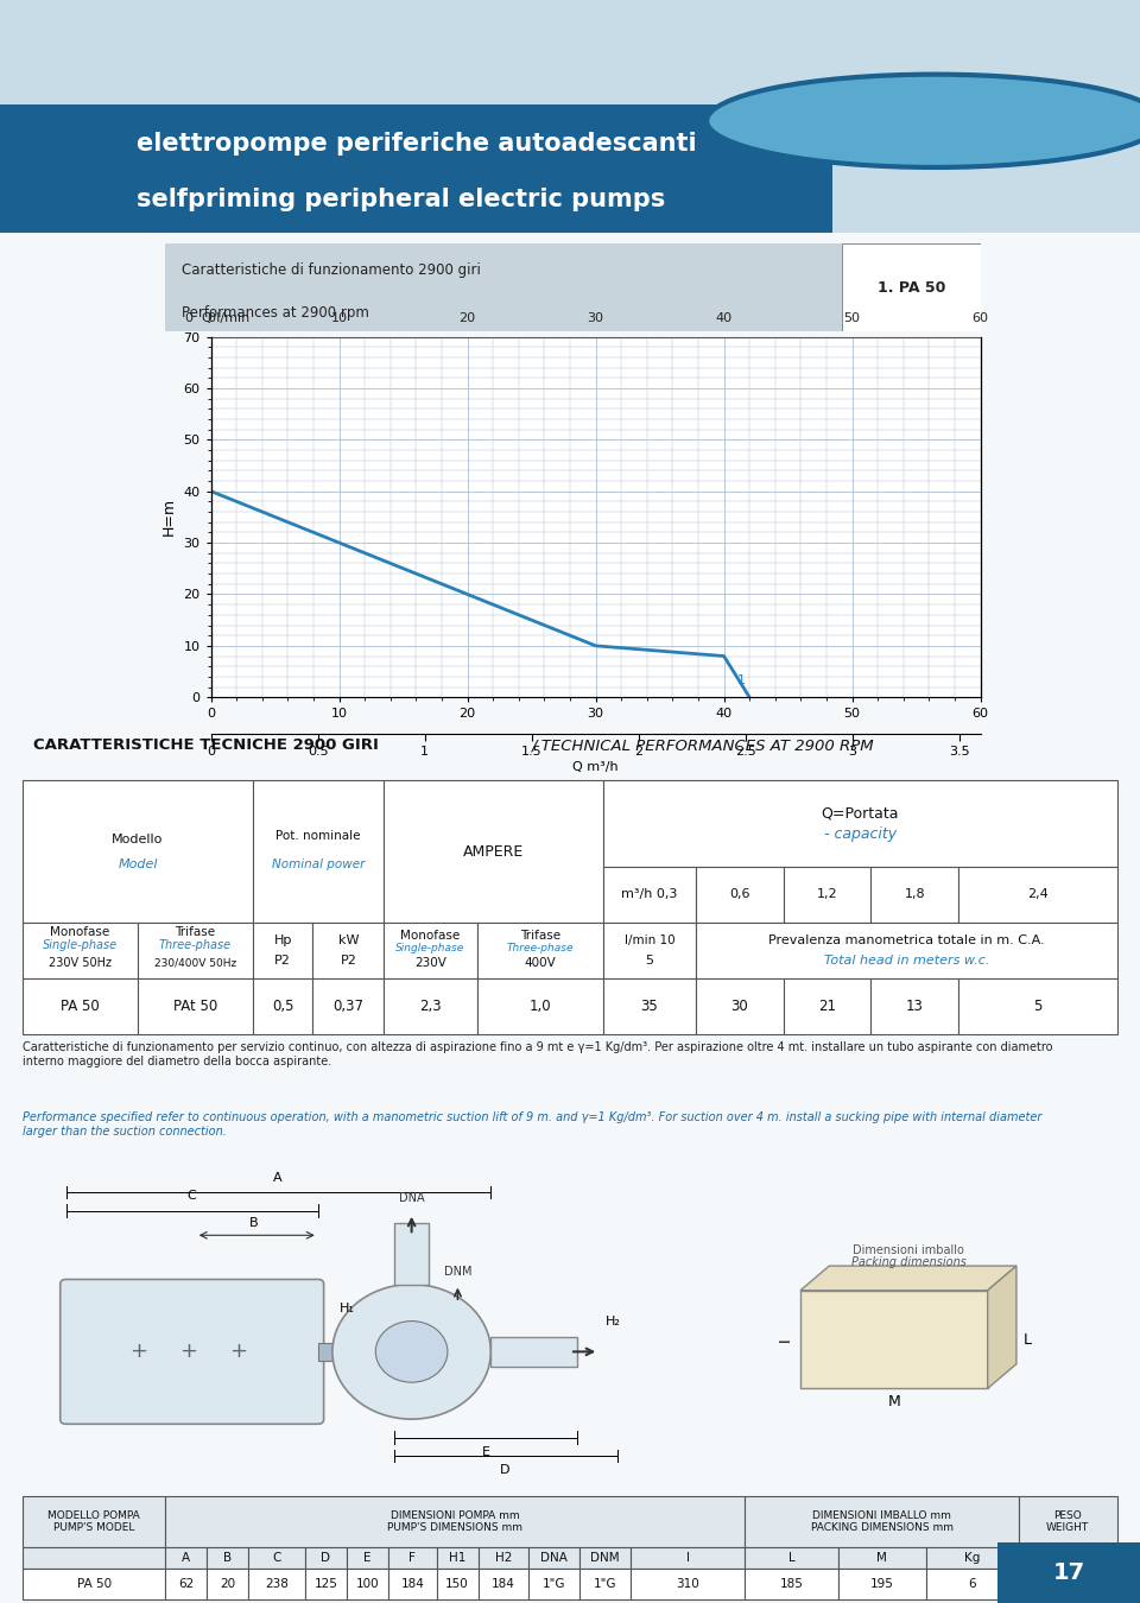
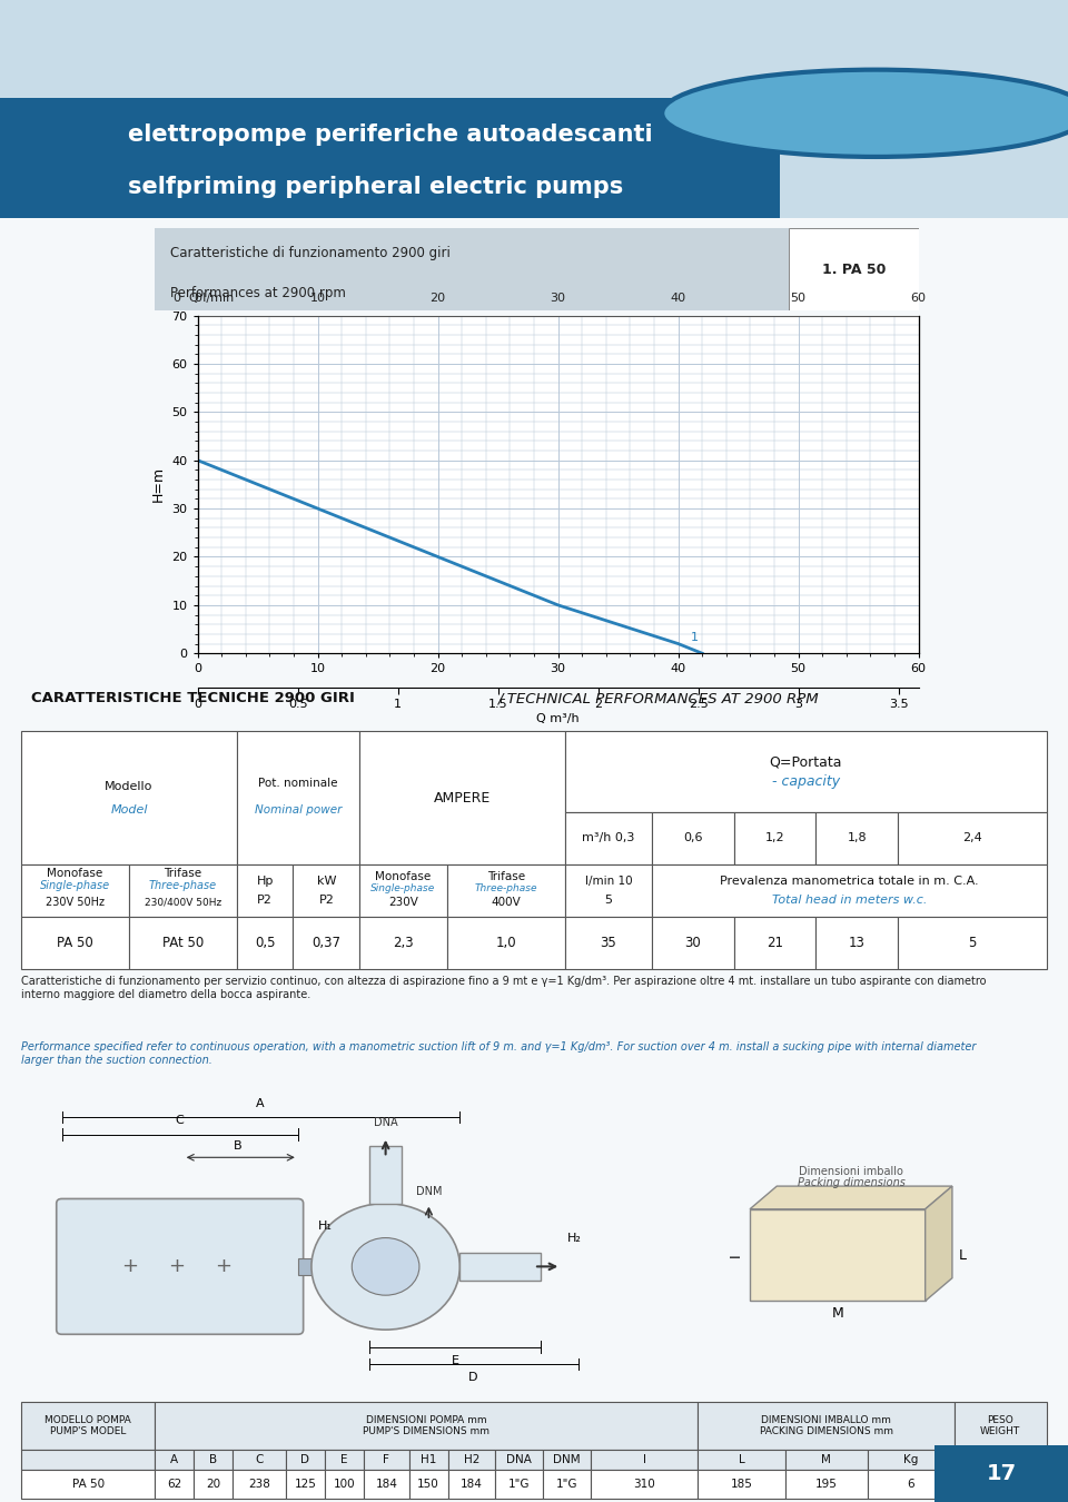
40: 8 -> 2
